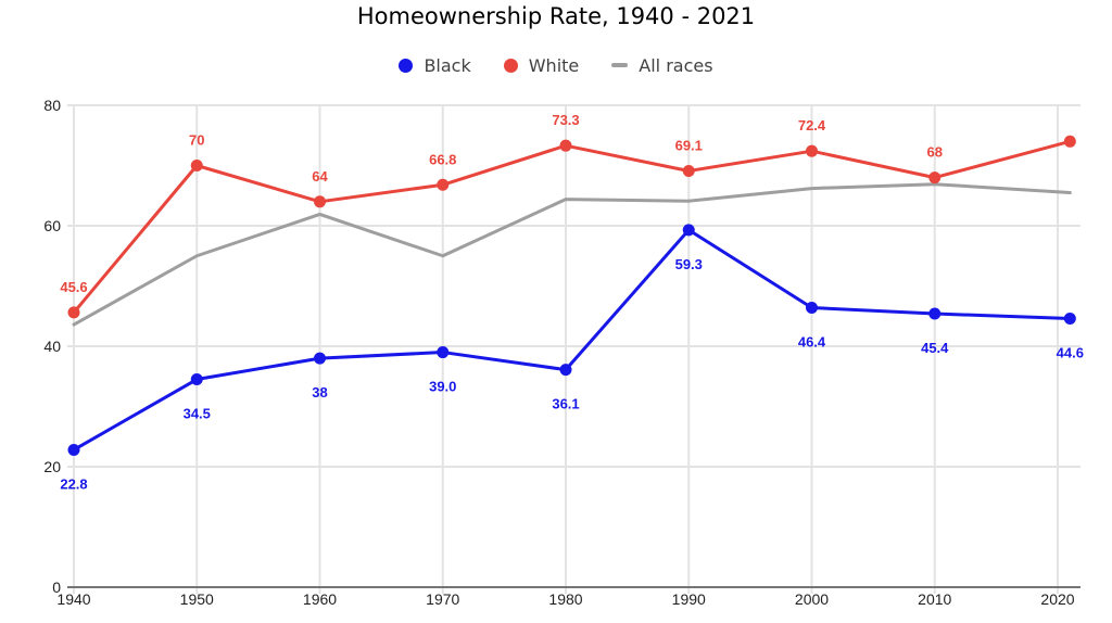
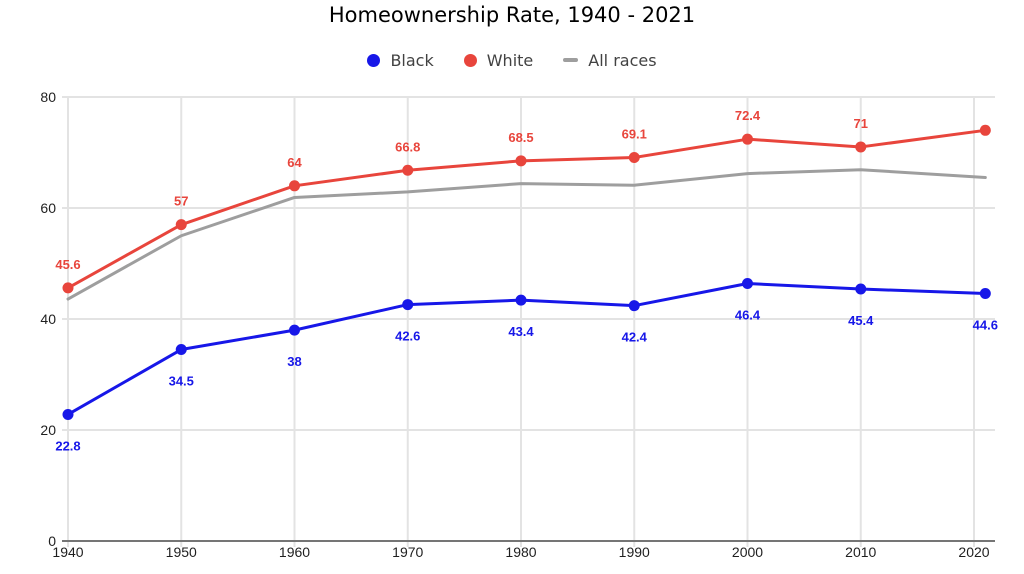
White/1950: 70 -> 57
Black/1970: 39.0 -> 42.6
All races/1970: 55 -> 63
Black/1980: 36.1 -> 43.4
White/1980: 73.3 -> 68.5
Black/1990: 59.3 -> 42.4
White/2010: 68 -> 71
